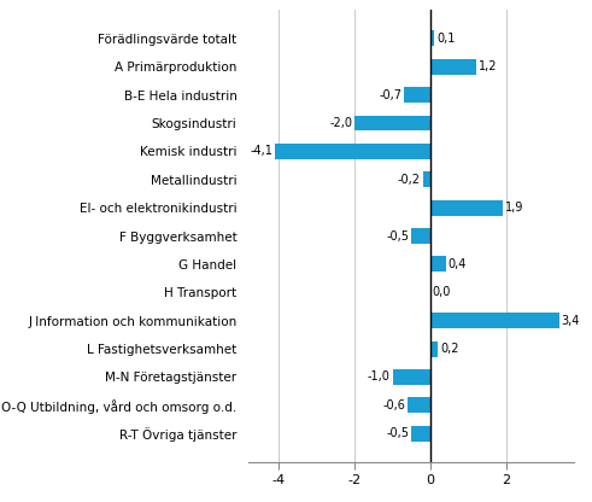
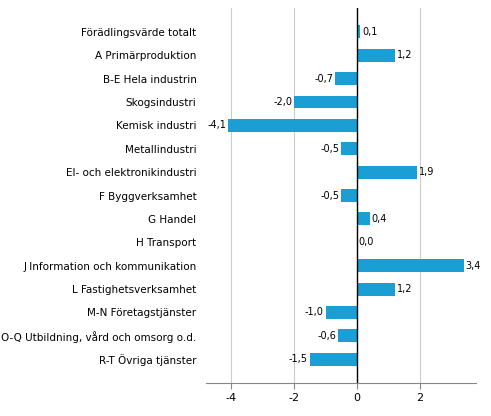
Metallindustri: -0,2 -> -0,5
L Fastighetsverksamhet: 0,2 -> 1,2
R-T Övriga tjänster: -0,5 -> -1,5
